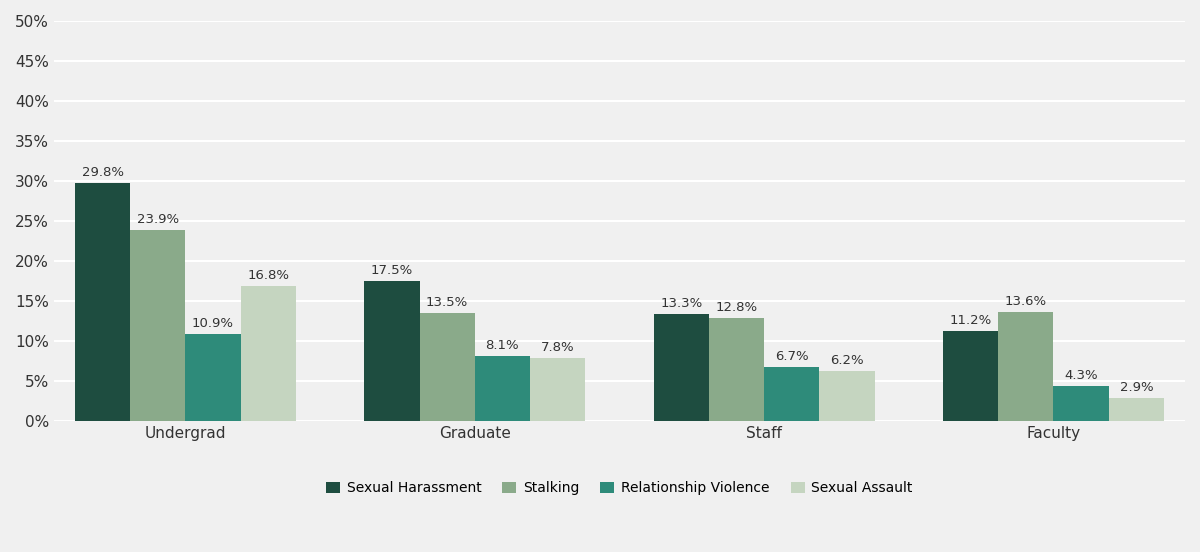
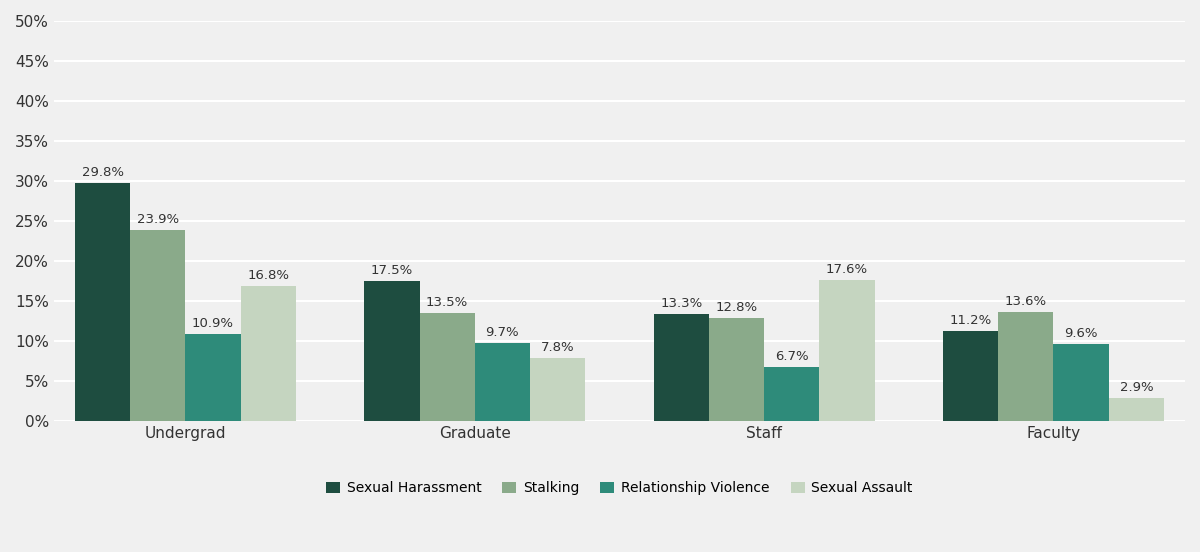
Relationship Violence/Graduate: 8.1% -> 9.7%
Sexual Assault/Staff: 6.2% -> 17.6%
Relationship Violence/Faculty: 4.3% -> 9.6%
